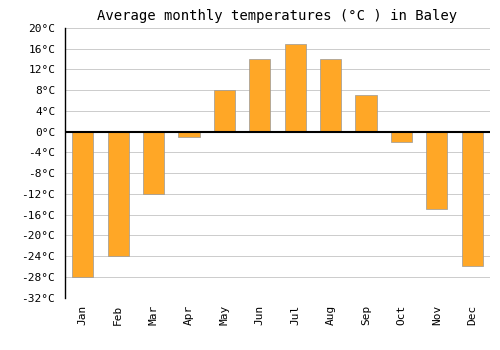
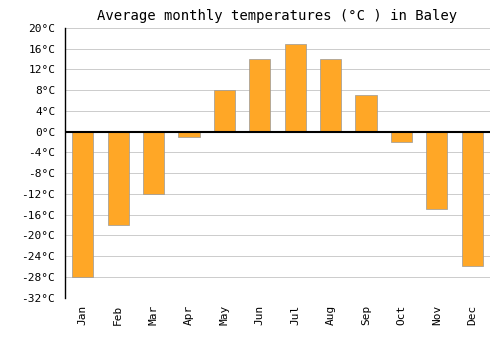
Feb: -24°C -> -18°C
